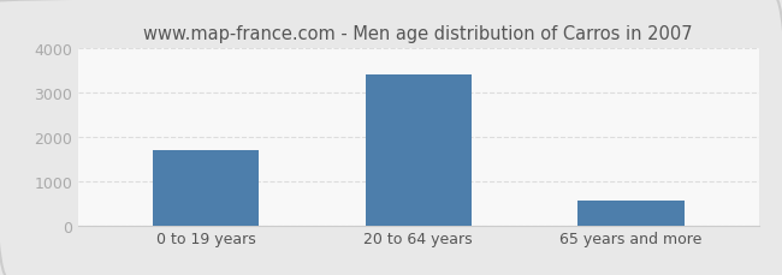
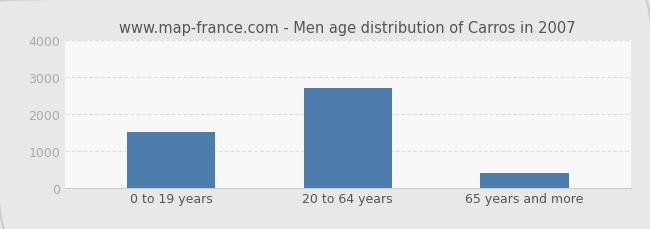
0 to 19 years: 1700 -> 1500
20 to 64 years: 3400 -> 2700
65 years and more: 560 -> 400
